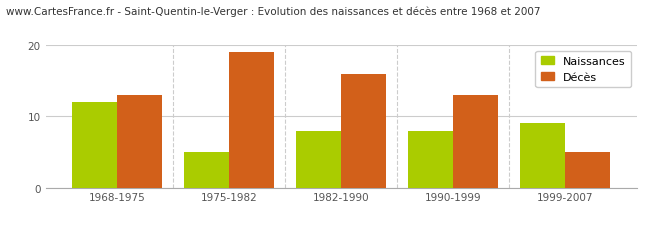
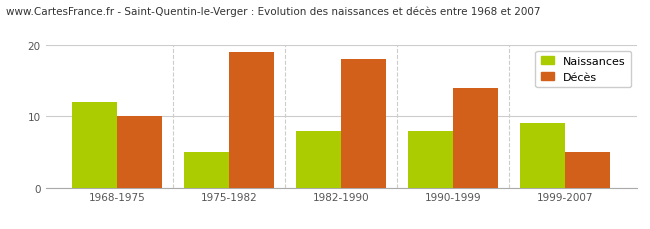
Décès/1968-1975: 13 -> 10
Décès/1982-1990: 16 -> 18
Décès/1990-1999: 13 -> 14
